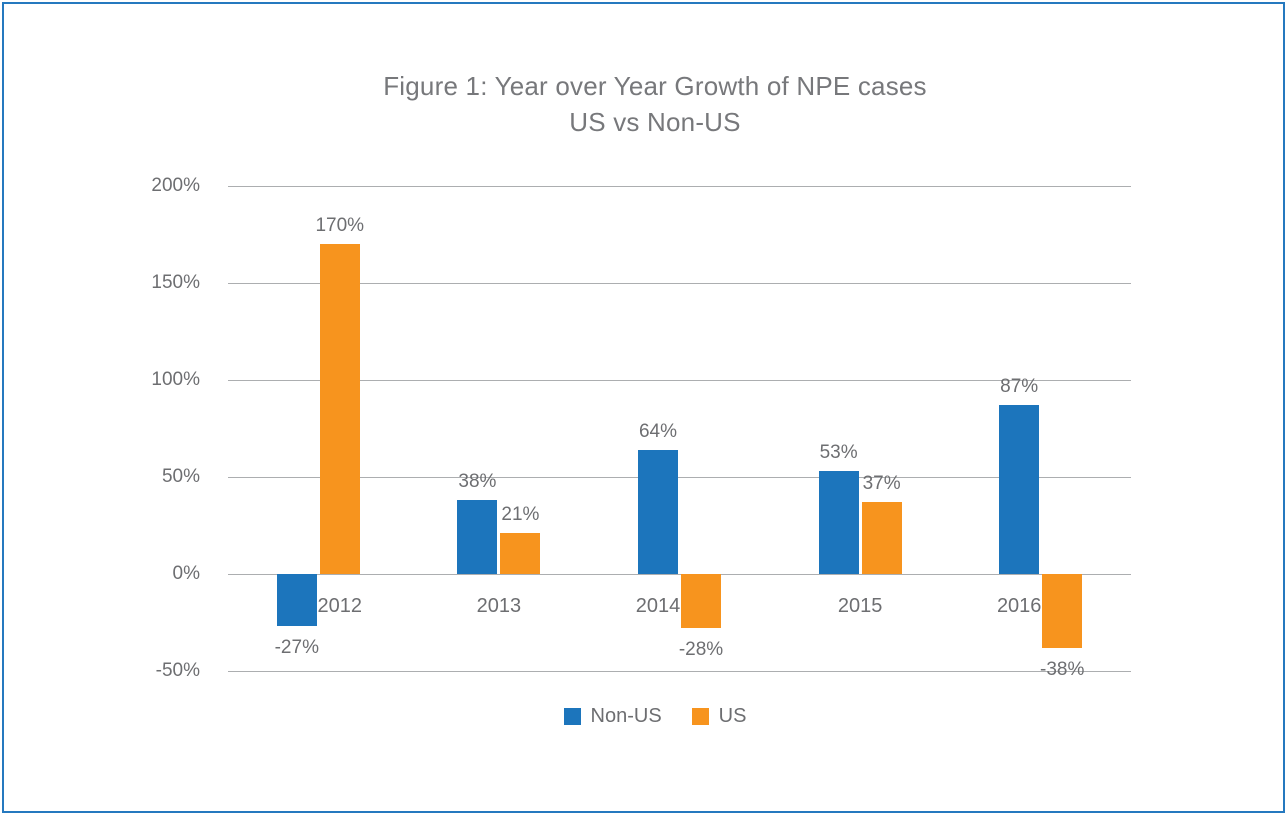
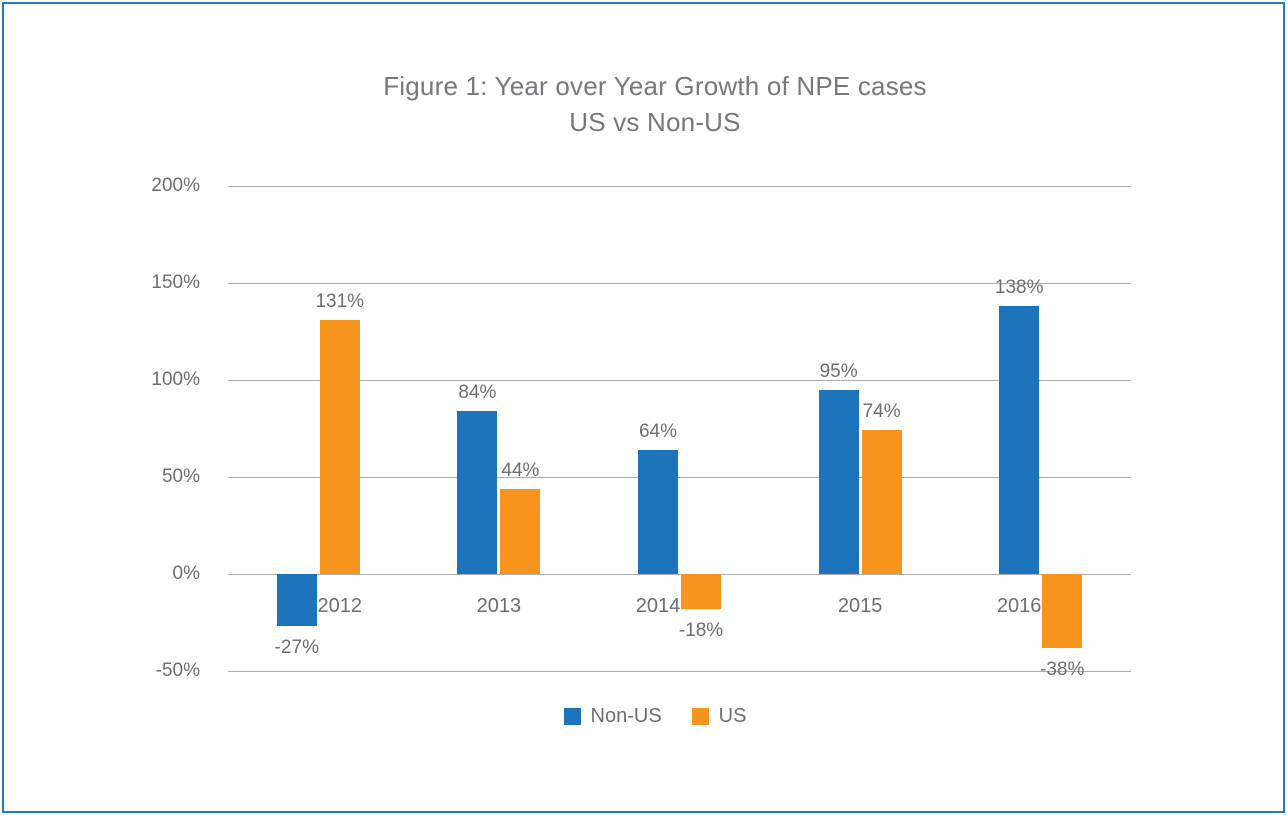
US/2012: 170% -> 131%
Non-US/2013: 38% -> 84%
US/2013: 21% -> 44%
US/2014: -28% -> -18%
Non-US/2015: 53% -> 95%
US/2015: 37% -> 74%
Non-US/2016: 87% -> 138%
